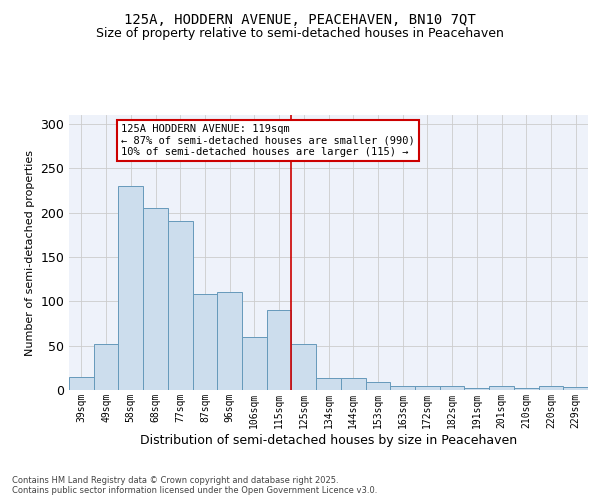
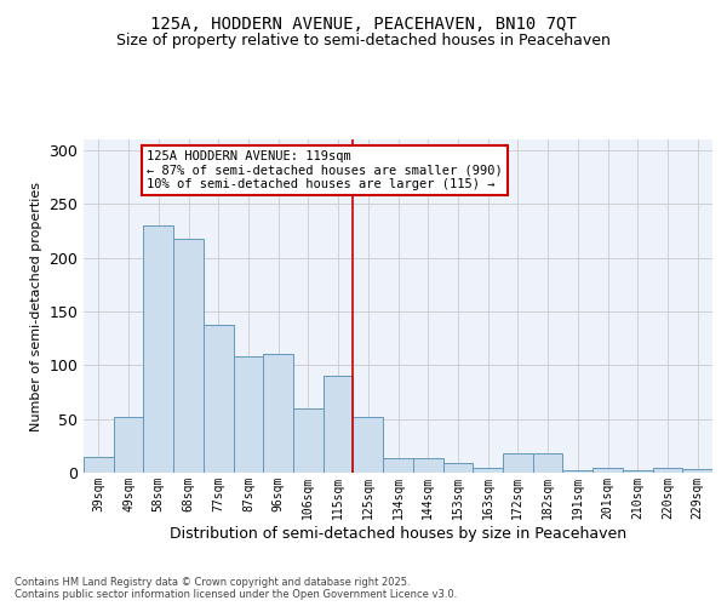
68sqm: 205 -> 218
77sqm: 190 -> 138
172sqm: 5 -> 18
182sqm: 5 -> 18
